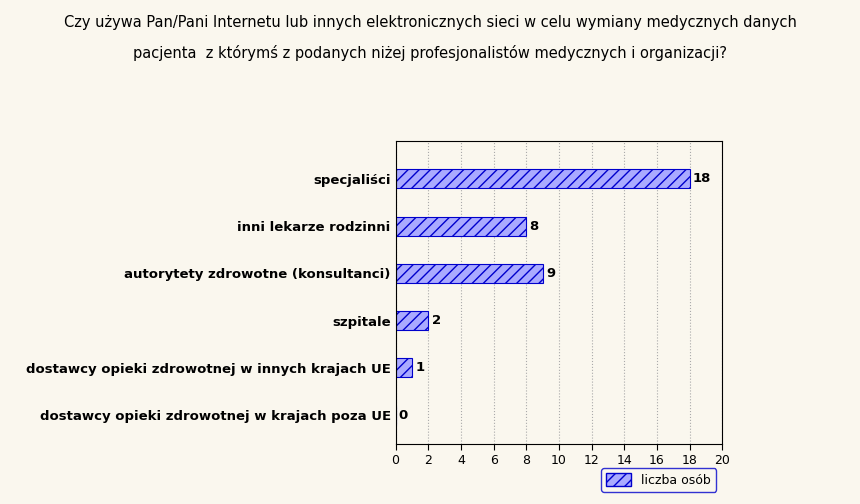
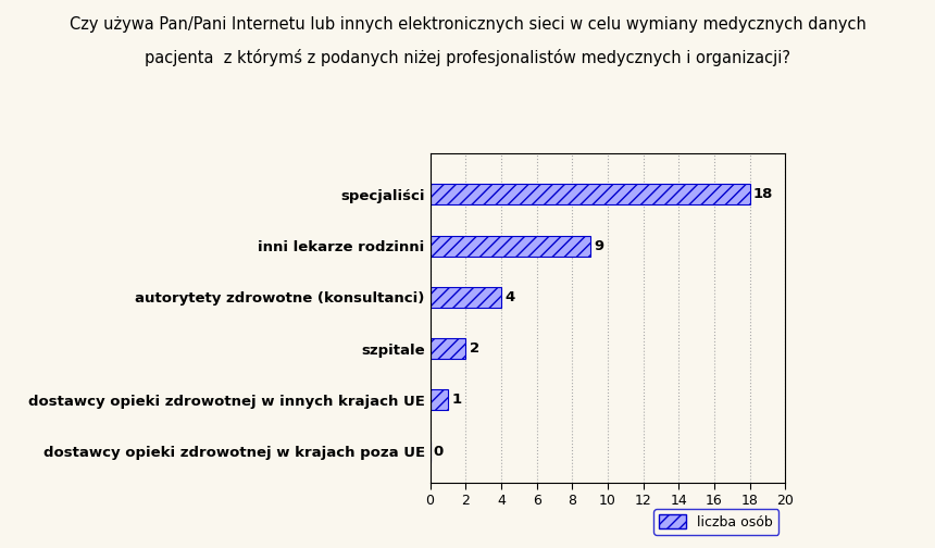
inni lekarze rodzinni: 8 -> 9
autorytety zdrowotne (konsultanci): 9 -> 4
